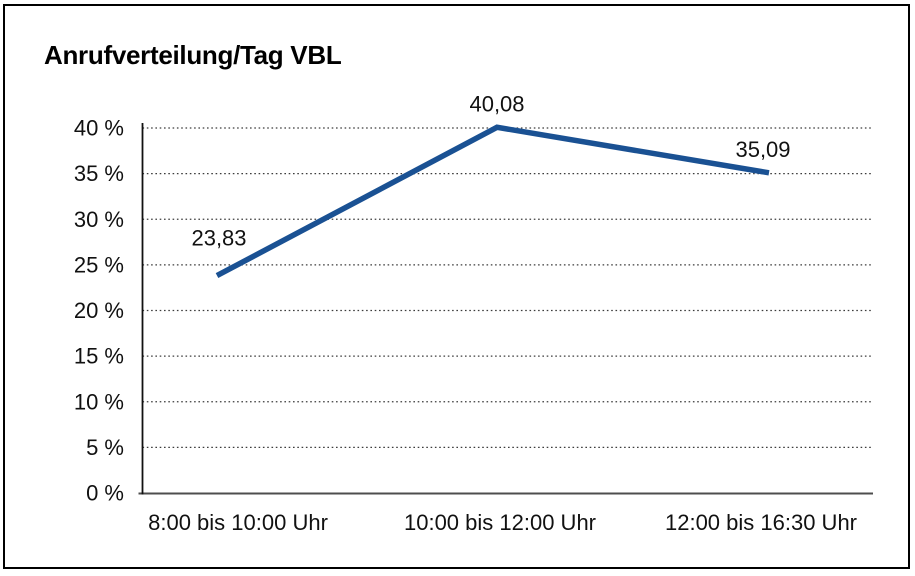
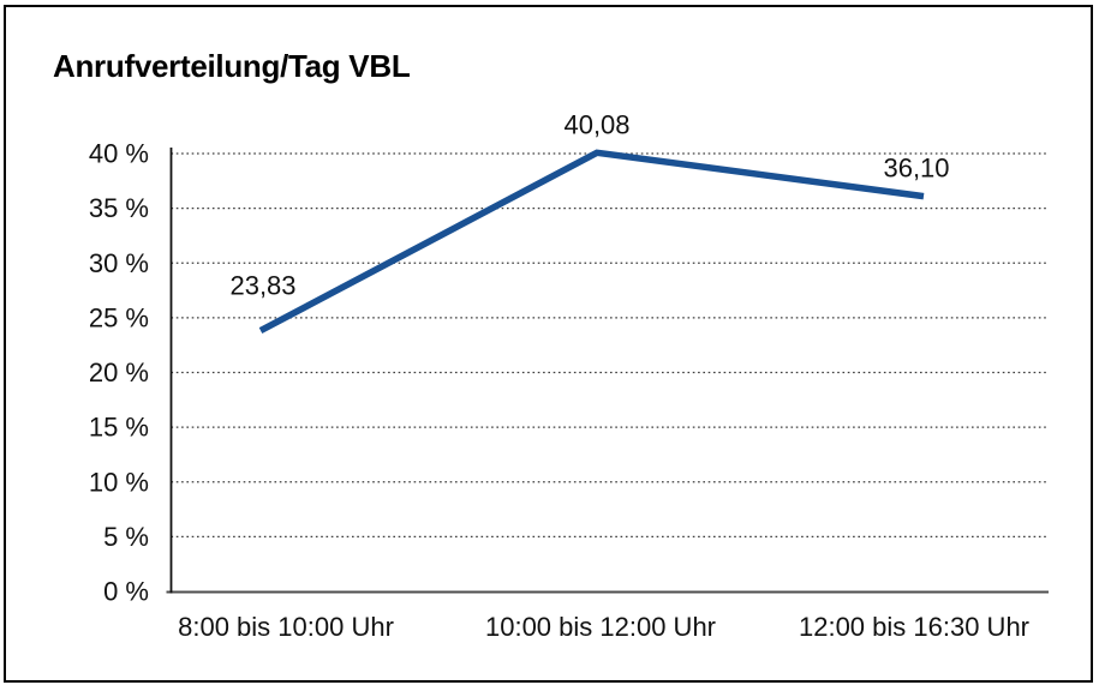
12:00 bis 16:30 Uhr: 35,09 -> 36,10
